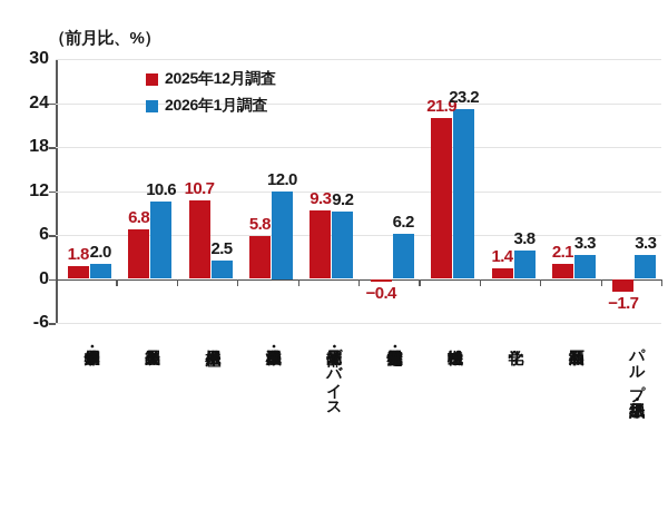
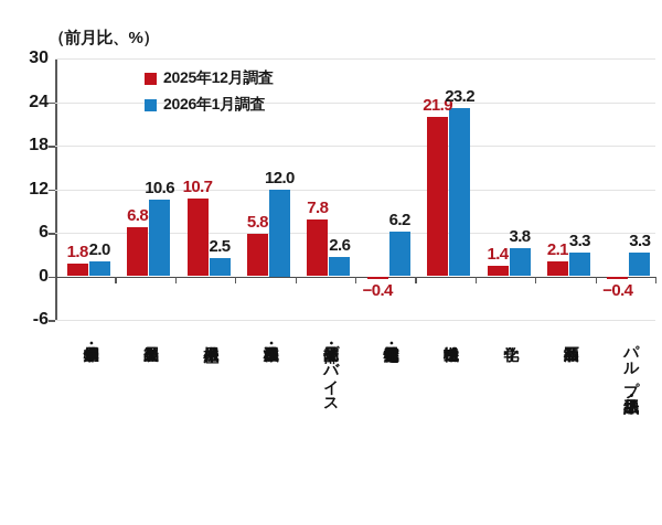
2025年12月調査/電子部品・デバイス: 9.3 -> 7.8
2026年1月調査/電子部品・デバイス: 9.2 -> 2.6
2025年12月調査/パルプ・紙・紙加工品: −1.7 -> −0.4
